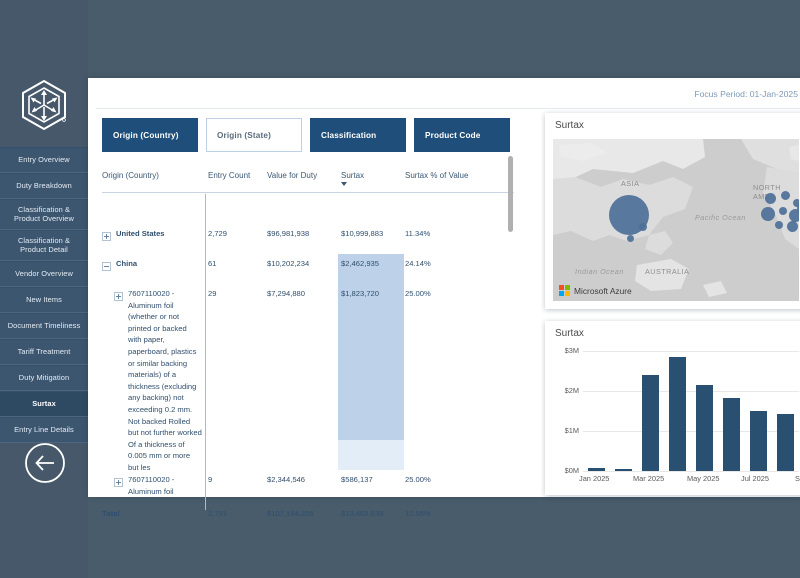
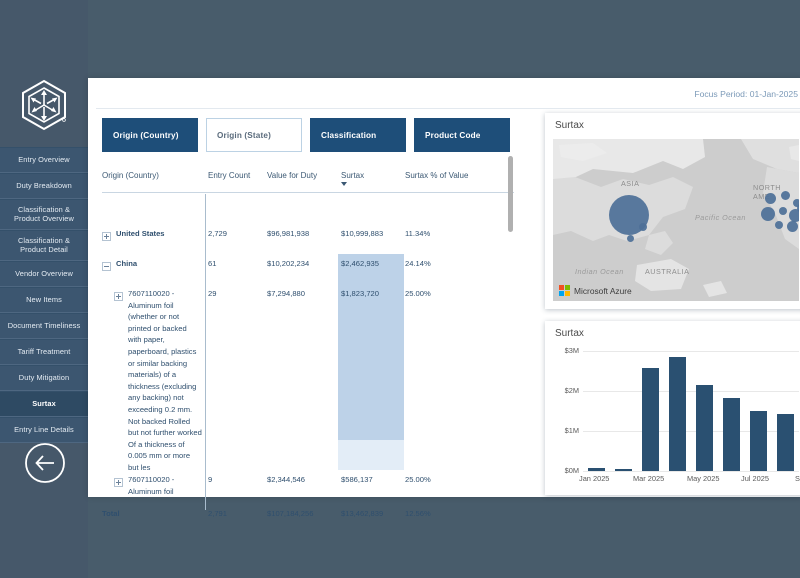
Mar 2025: $2.4M -> $2.6M
